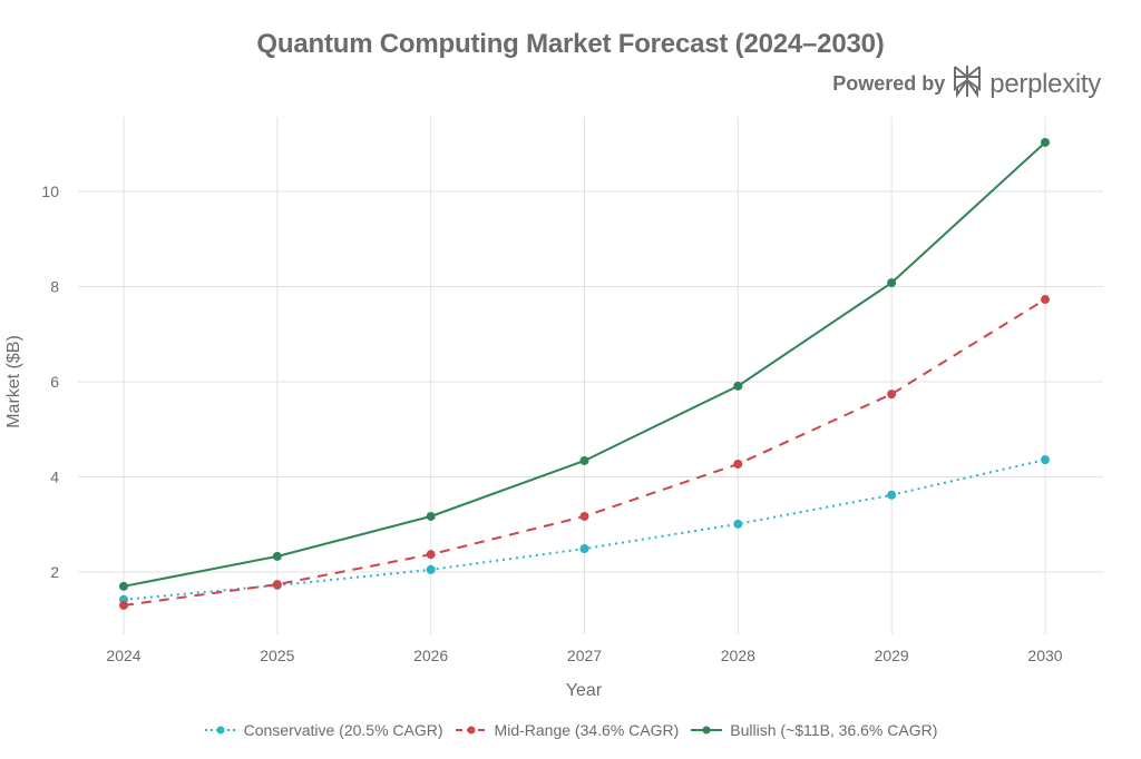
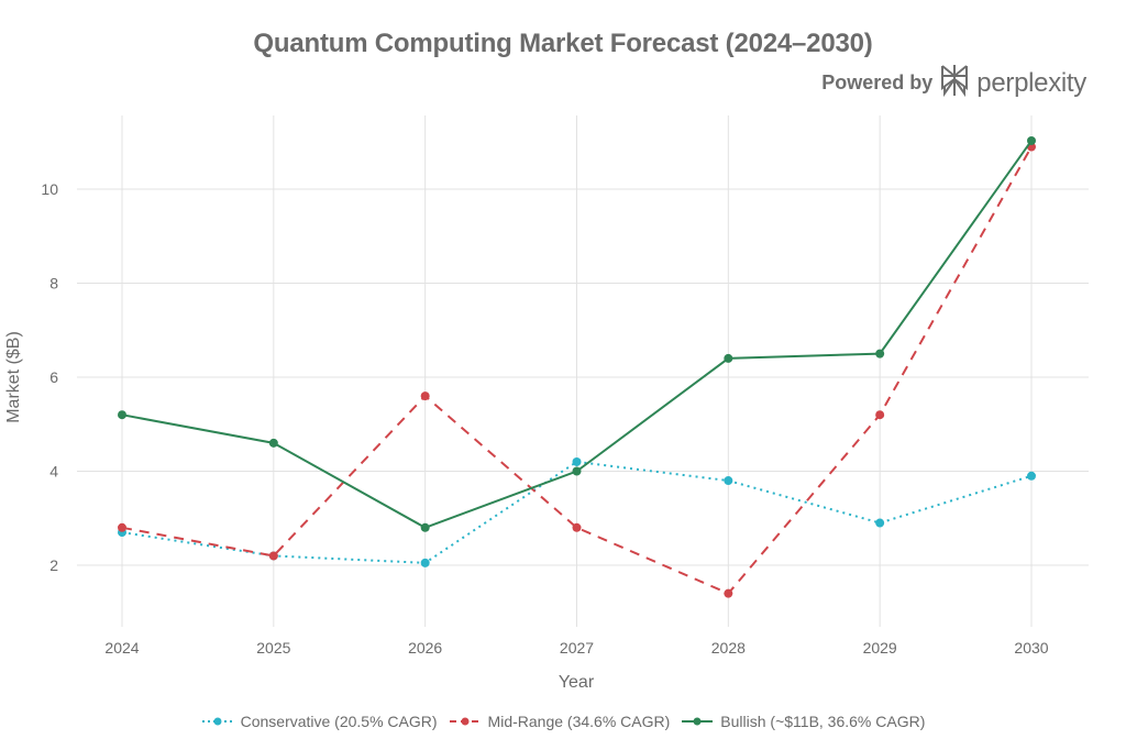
Conservative (20.5% CAGR)/2024: 1.4 -> 2.7
Mid-Range (34.6% CAGR)/2024: 1.3 -> 2.8
Bullish (~$11B, 36.6% CAGR)/2024: 1.7 -> 5.2
Conservative (20.5% CAGR)/2025: 1.7 -> 2.2
Mid-Range (34.6% CAGR)/2025: 1.7 -> 2.2
Bullish (~$11B, 36.6% CAGR)/2025: 2.3 -> 4.6
Mid-Range (34.6% CAGR)/2026: 2.4 -> 5.6
Bullish (~$11B, 36.6% CAGR)/2026: 3.2 -> 2.8
Conservative (20.5% CAGR)/2027: 2.5 -> 4.2
Mid-Range (34.6% CAGR)/2027: 3.2 -> 2.8
Bullish (~$11B, 36.6% CAGR)/2027: 4.3 -> 4.0
Conservative (20.5% CAGR)/2028: 3.0 -> 3.8
Mid-Range (34.6% CAGR)/2028: 4.3 -> 1.4
Bullish (~$11B, 36.6% CAGR)/2028: 5.9 -> 6.4
Conservative (20.5% CAGR)/2029: 3.6 -> 2.9
Mid-Range (34.6% CAGR)/2029: 5.7 -> 5.2
Bullish (~$11B, 36.6% CAGR)/2029: 8.1 -> 6.5
Conservative (20.5% CAGR)/2030: 4.4 -> 3.9
Mid-Range (34.6% CAGR)/2030: 7.7 -> 10.9
